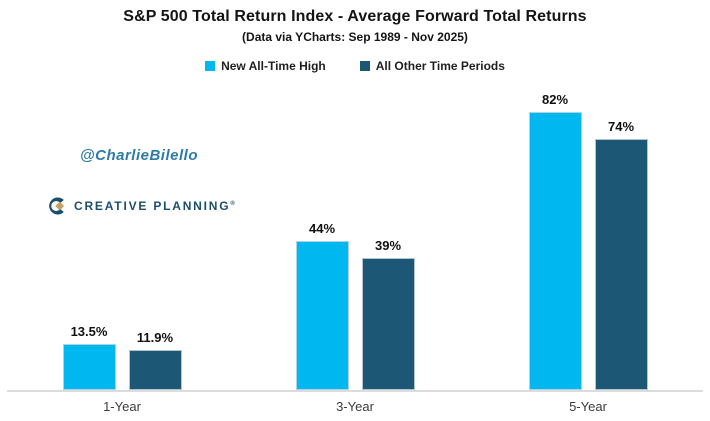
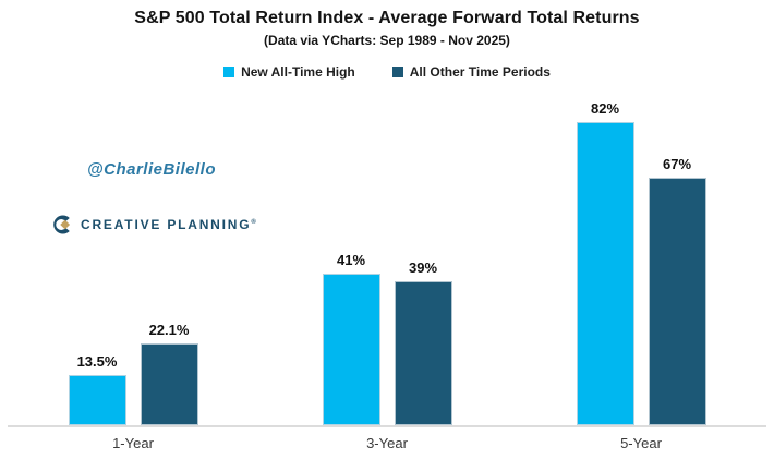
All Other Time Periods/1-Year: 11.9% -> 22.1%
New All-Time High/3-Year: 44% -> 41%
All Other Time Periods/5-Year: 74% -> 67%
